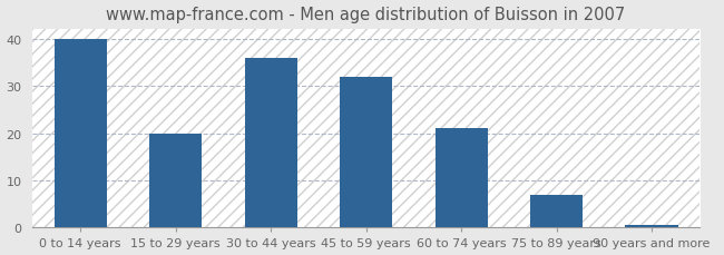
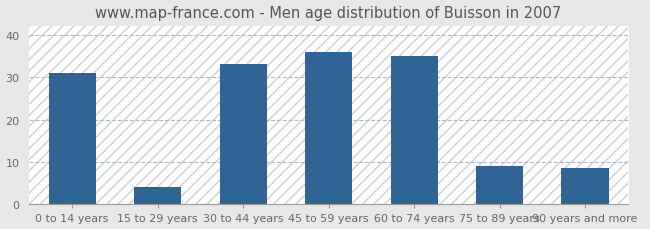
0 to 14 years: 40.0 -> 31.0
15 to 29 years: 20.0 -> 4.0
30 to 44 years: 36.0 -> 33.0
45 to 59 years: 32.0 -> 36.0
60 to 74 years: 21.0 -> 35.0
75 to 89 years: 7.0 -> 9.0
90 years and more: 0.5 -> 8.5
